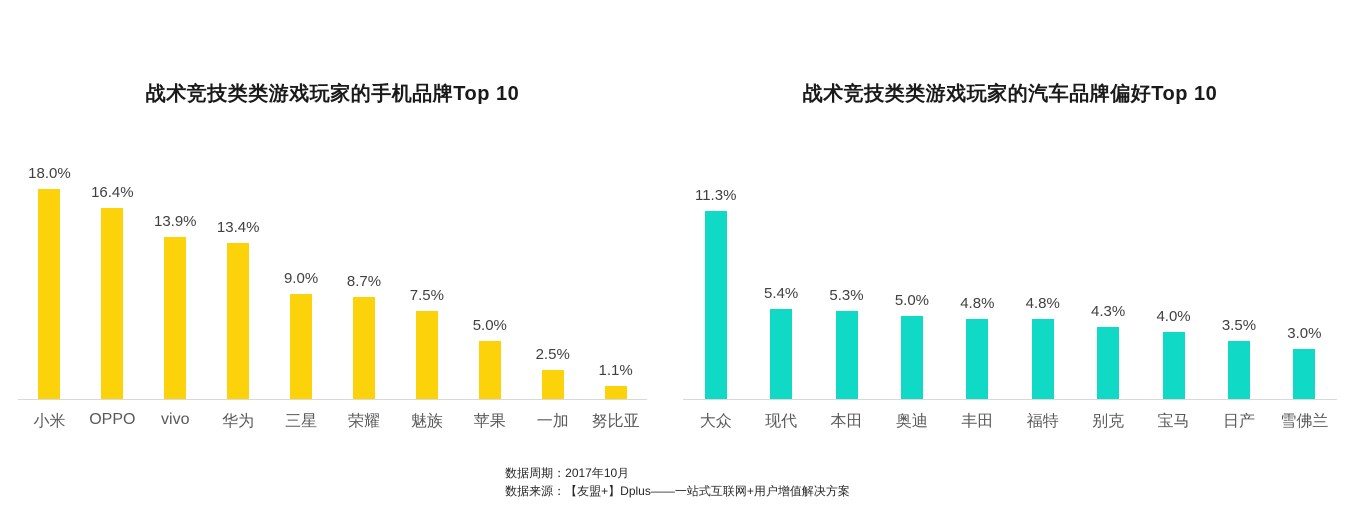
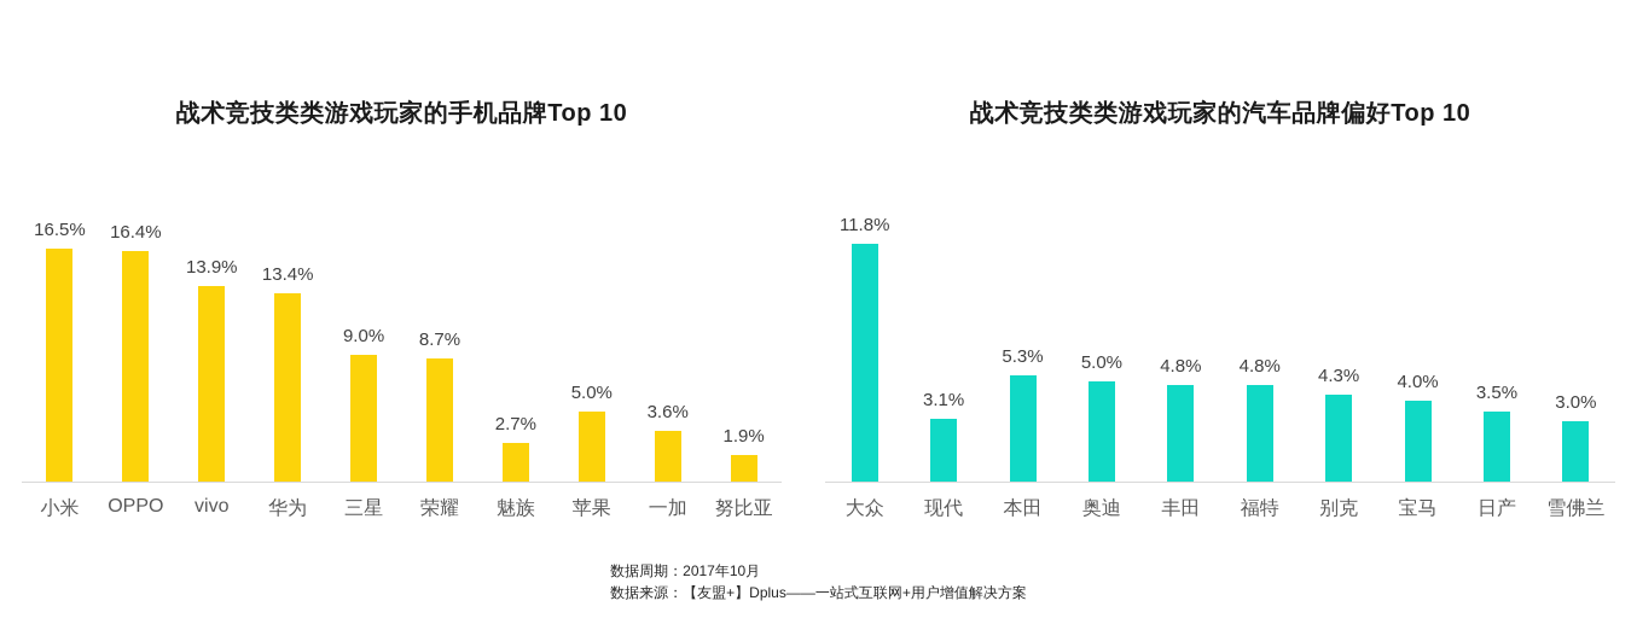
战术竞技类类游戏玩家的手机品牌Top 10/小米: 18.0% -> 16.5%
战术竞技类类游戏玩家的手机品牌Top 10/魅族: 7.5% -> 2.7%
战术竞技类类游戏玩家的手机品牌Top 10/一加: 2.5% -> 3.6%
战术竞技类类游戏玩家的手机品牌Top 10/努比亚: 1.1% -> 1.9%
战术竞技类类游戏玩家的汽车品牌偏好Top 10/大众: 11.3% -> 11.8%
战术竞技类类游戏玩家的汽车品牌偏好Top 10/现代: 5.4% -> 3.1%
